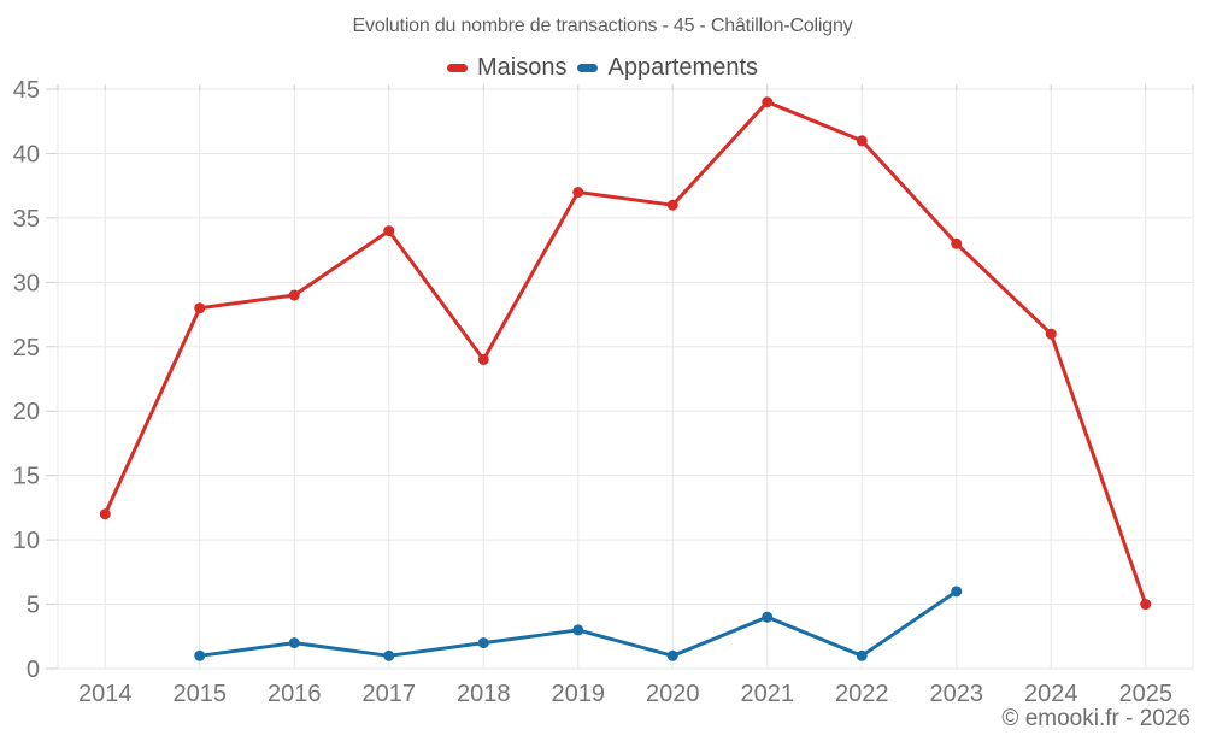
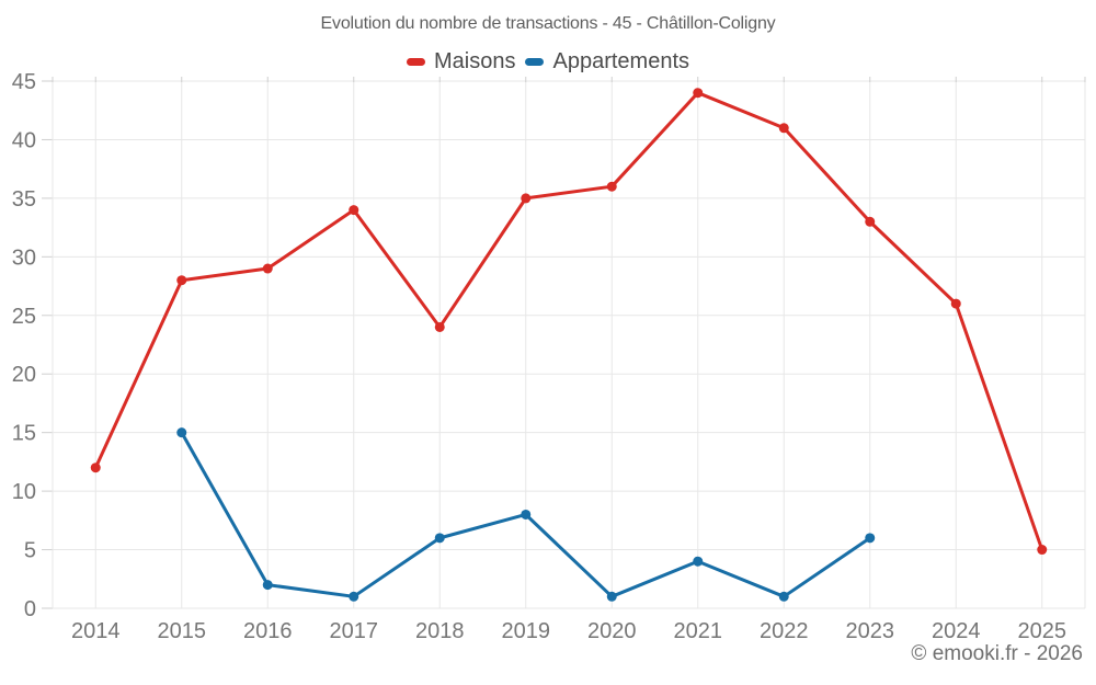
Appartements/2015: 1 -> 15
Appartements/2018: 2 -> 6
Maisons/2019: 37 -> 35
Appartements/2019: 3 -> 8
